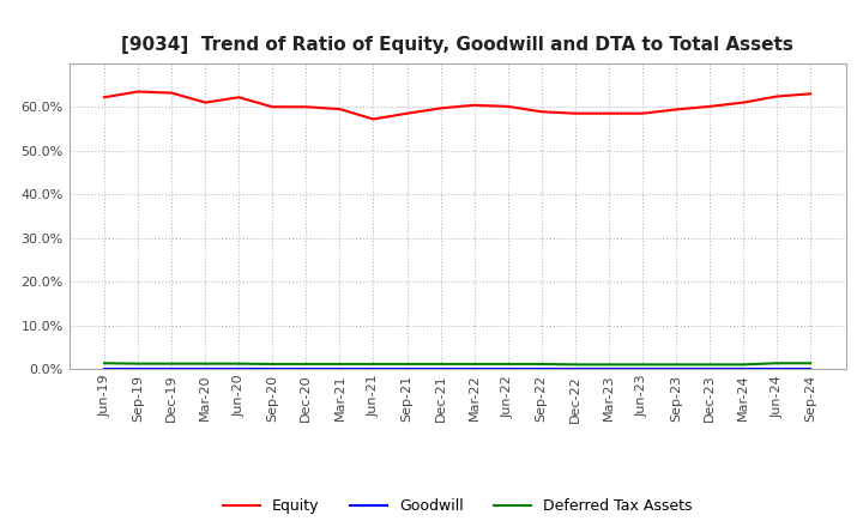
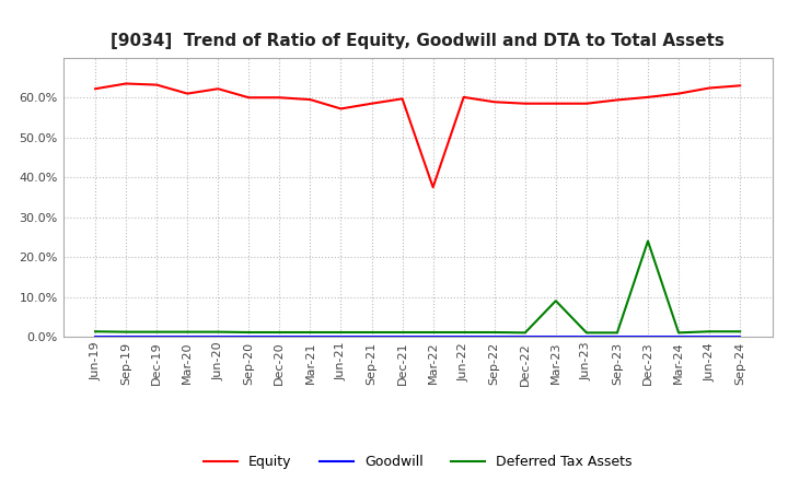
Equity/Mar-22: 60.4% -> 37.5%
Deferred Tax Assets/Mar-23: 1.0% -> 9.0%
Deferred Tax Assets/Dec-23: 1.0% -> 24.0%
